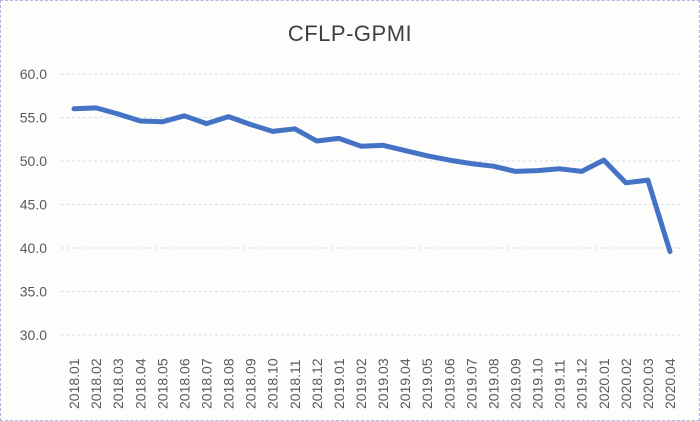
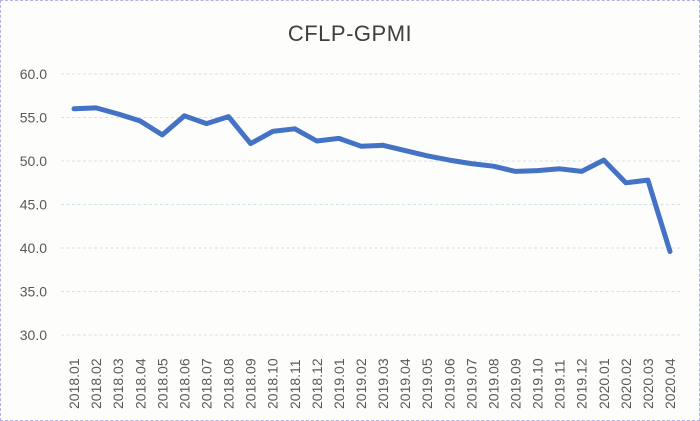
2018.05: 54 -> 53
2018.09: 54 -> 52
